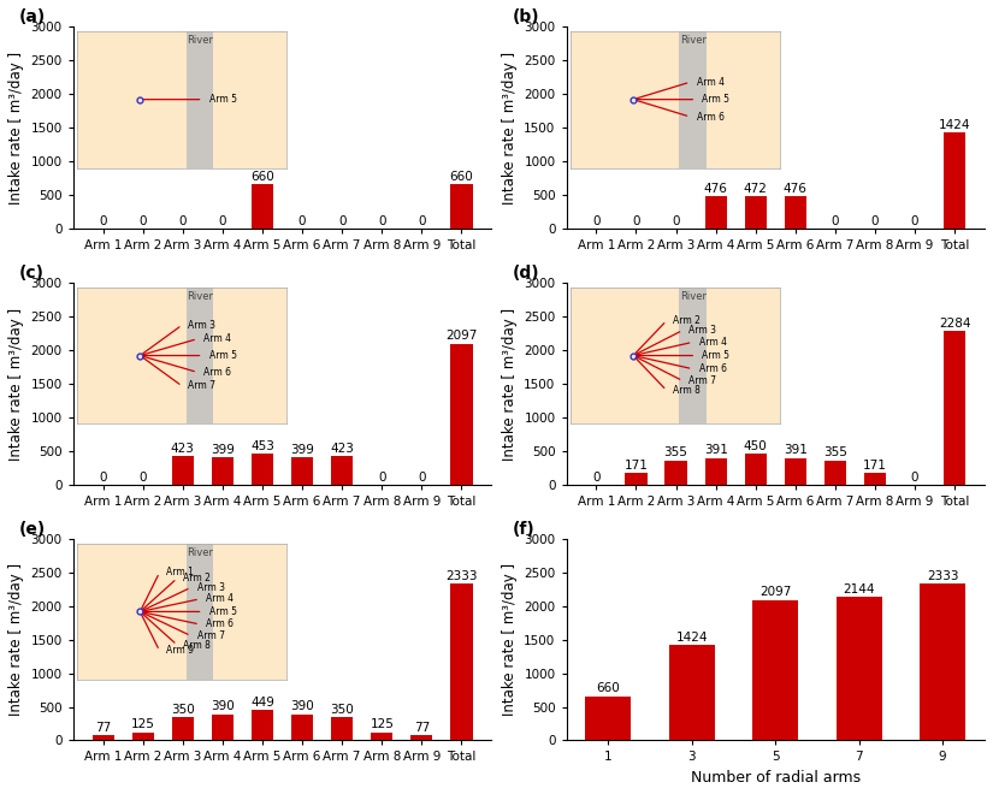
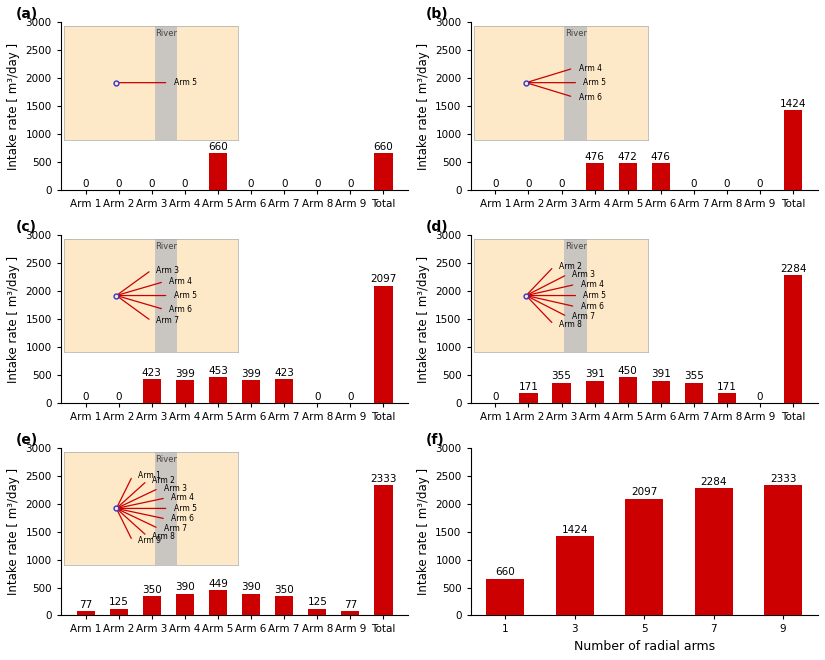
7: 2144 -> 2284
